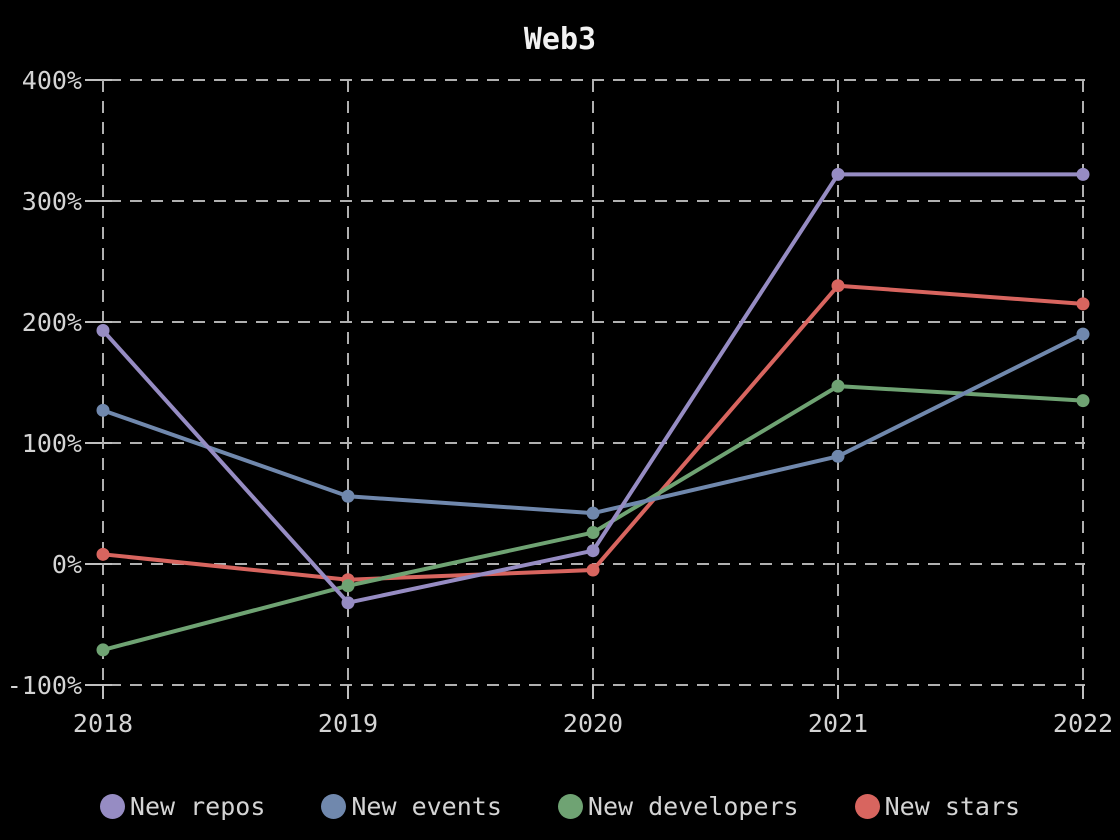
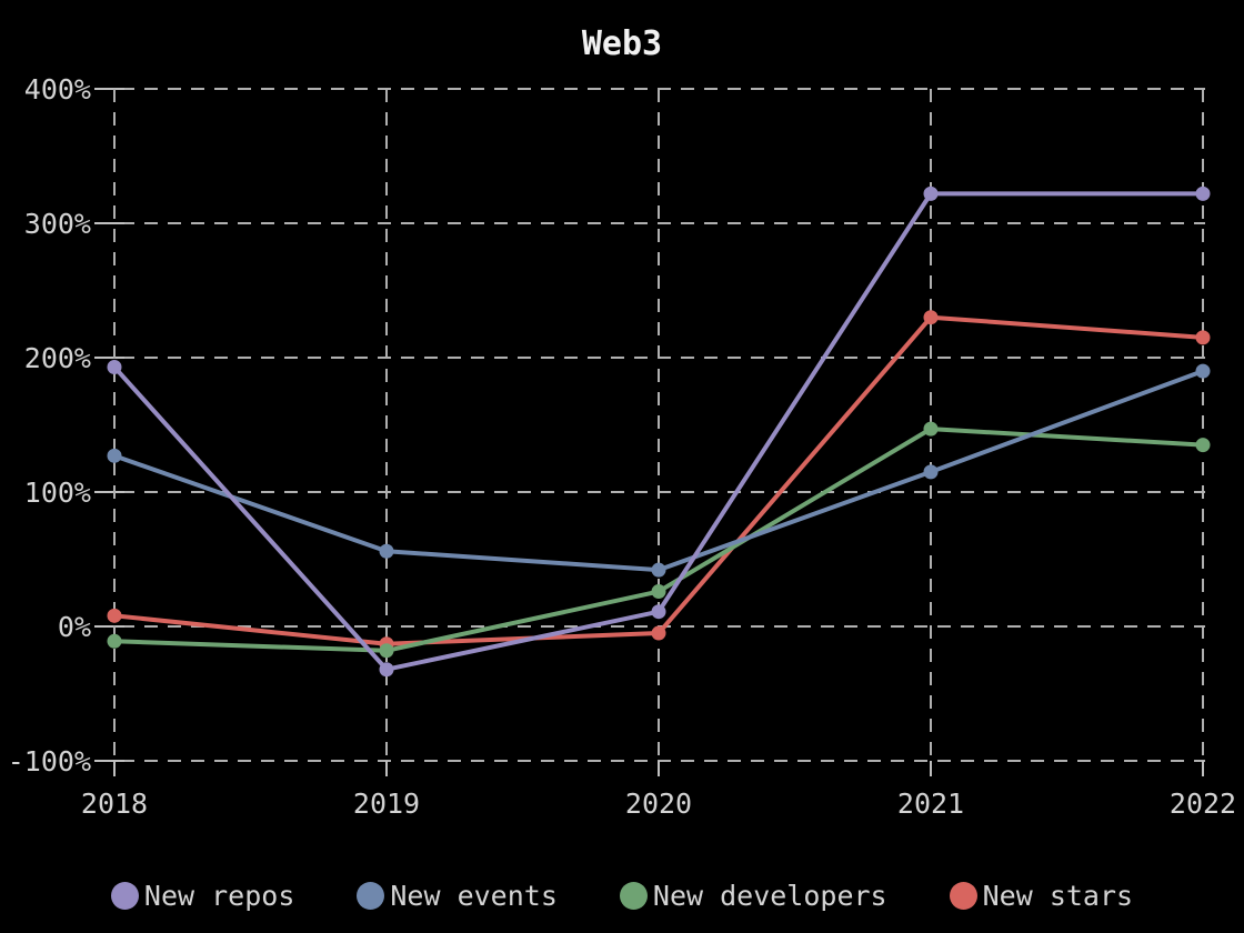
New developers/2018: -71% -> -11%
New events/2021: 89% -> 115%
